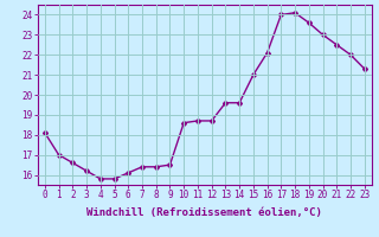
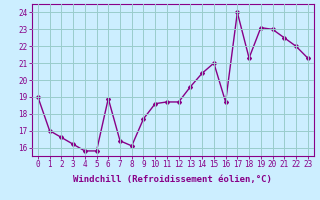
0: 18.1 -> 19.0
6: 16.1 -> 18.9
8: 16.4 -> 16.1
9: 16.5 -> 17.7
14: 19.6 -> 20.4
16: 22.1 -> 18.7
18: 24.1 -> 21.3
19: 23.6 -> 23.1
